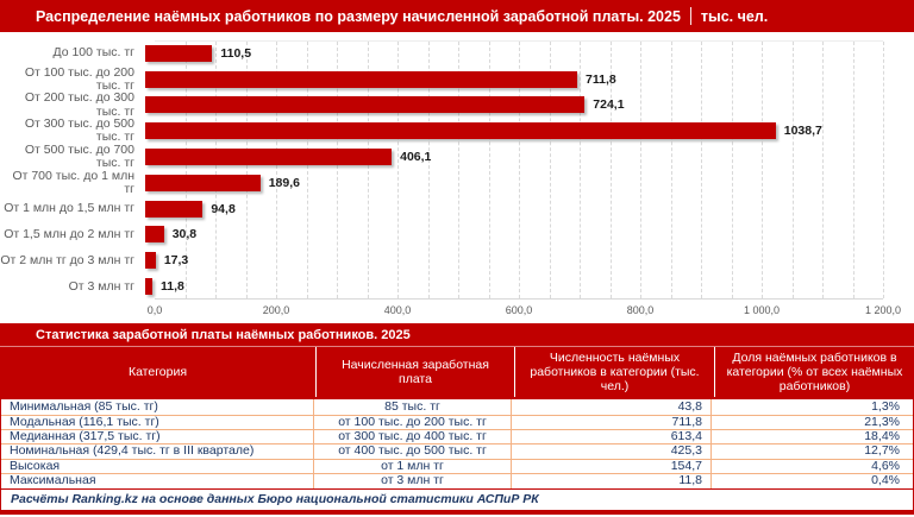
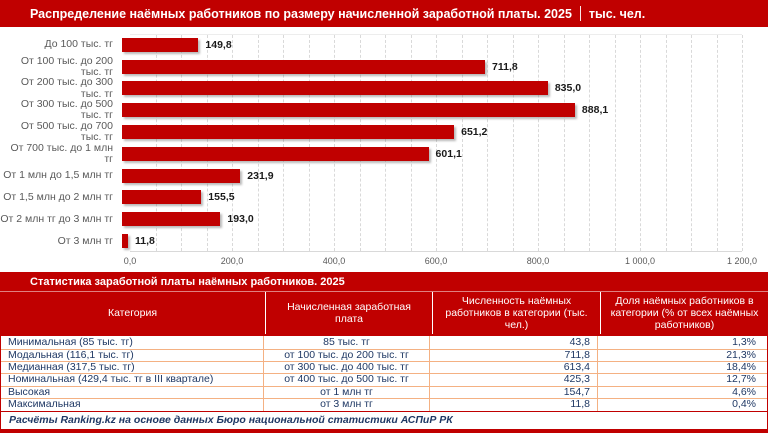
До 100 тыс. тг: 110,5 -> 149,8
От 200 тыс. до 300 тыс. тг: 724,1 -> 835,0
От 300 тыс. до 500 тыс. тг: 1038,7 -> 888,1
От 500 тыс. до 700 тыс. тг: 406,1 -> 651,2
От 700 тыс. до 1 млн тг: 189,6 -> 601,1
От 1 млн до 1,5 млн тг: 94,8 -> 231,9
От 1,5 млн до 2 млн тг: 30,8 -> 155,5
От 2 млн тг до 3 млн тг: 17,3 -> 193,0
